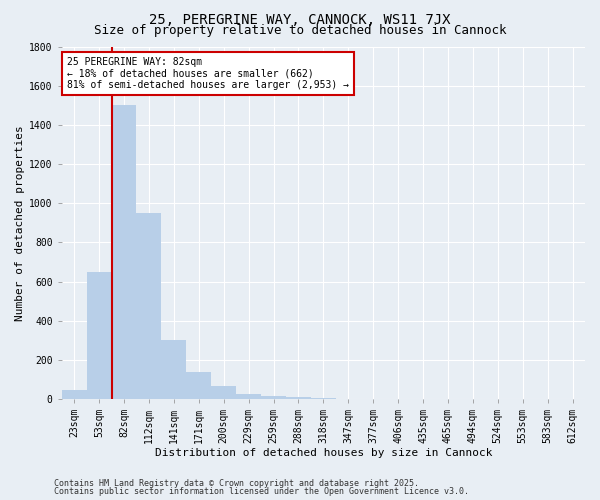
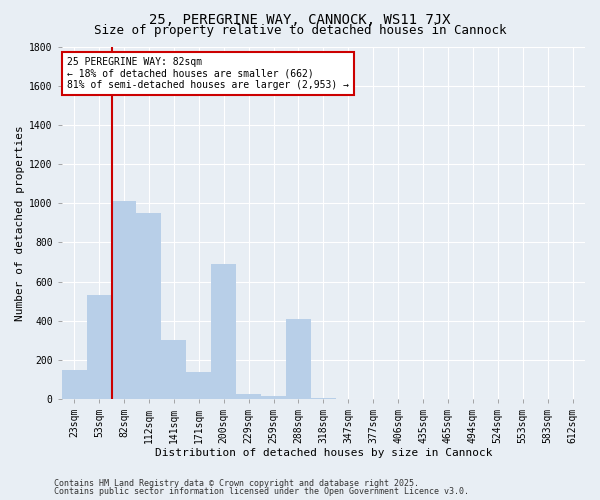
23sqm: 40 -> 150
53sqm: 650 -> 530
82sqm: 1500 -> 1010
200sqm: 60 -> 690
288sqm: 10 -> 410
